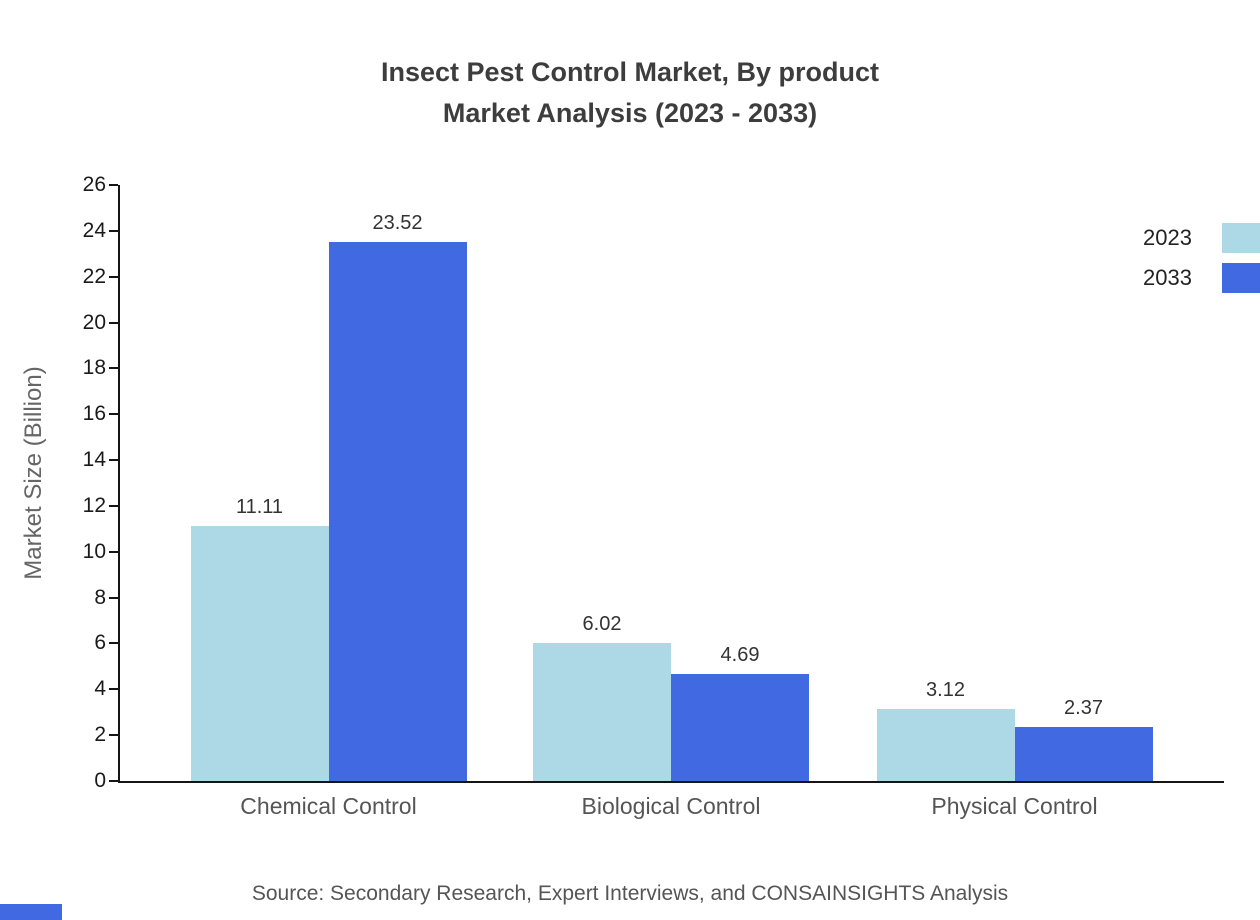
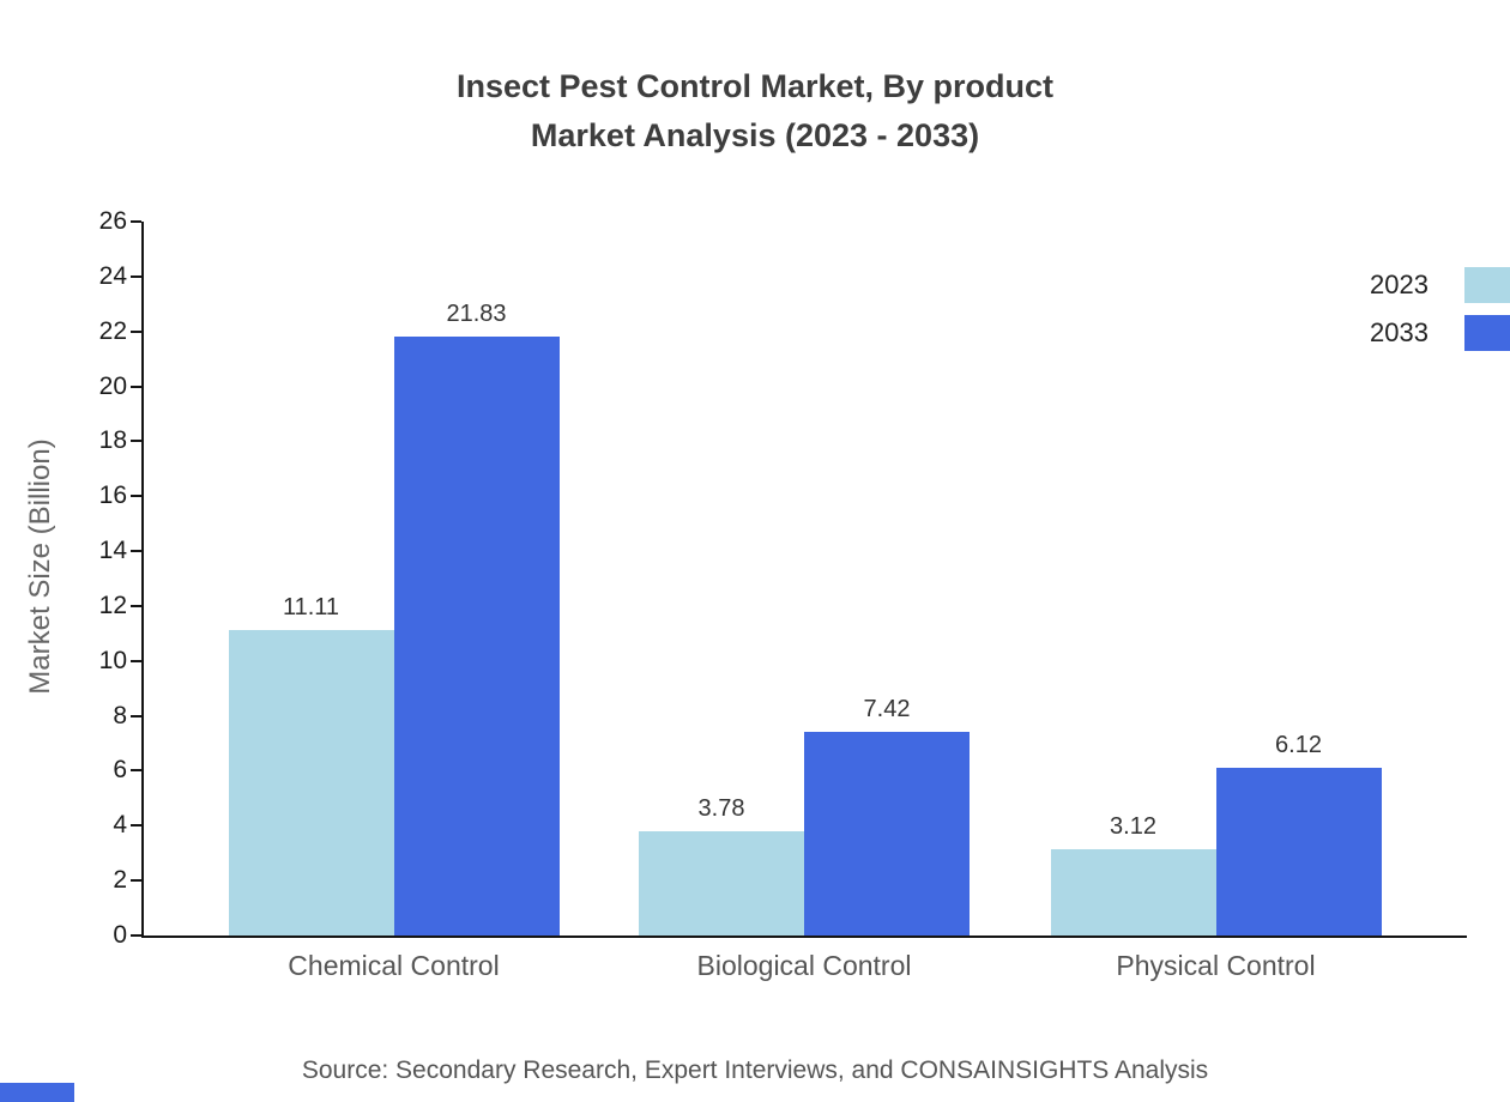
2033/Chemical Control: 23.52 -> 21.83
2023/Biological Control: 6.02 -> 3.78
2033/Biological Control: 4.69 -> 7.42
2033/Physical Control: 2.37 -> 6.12
